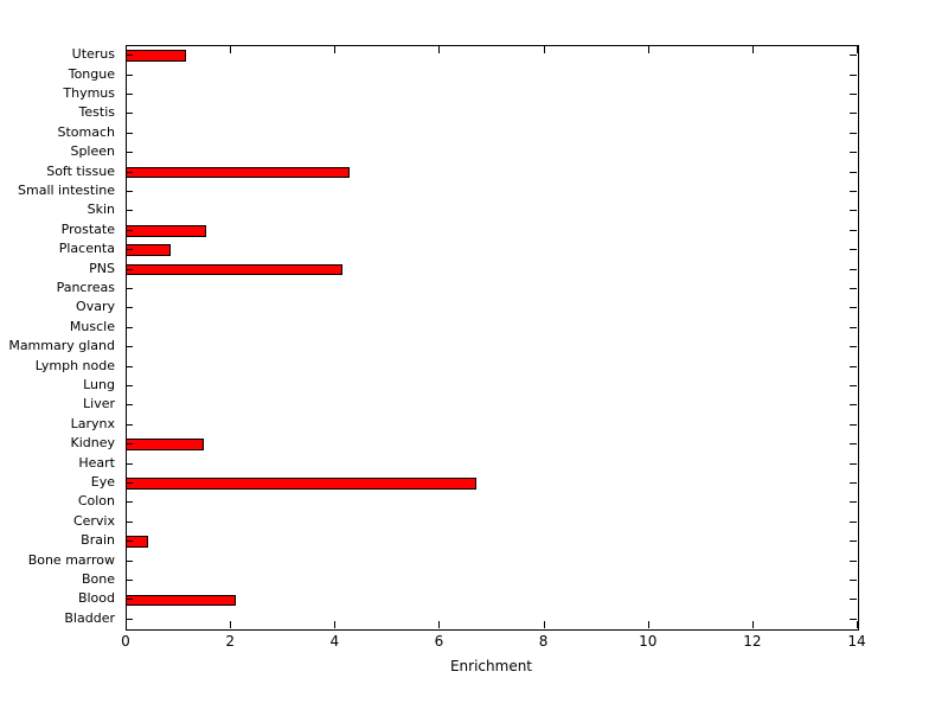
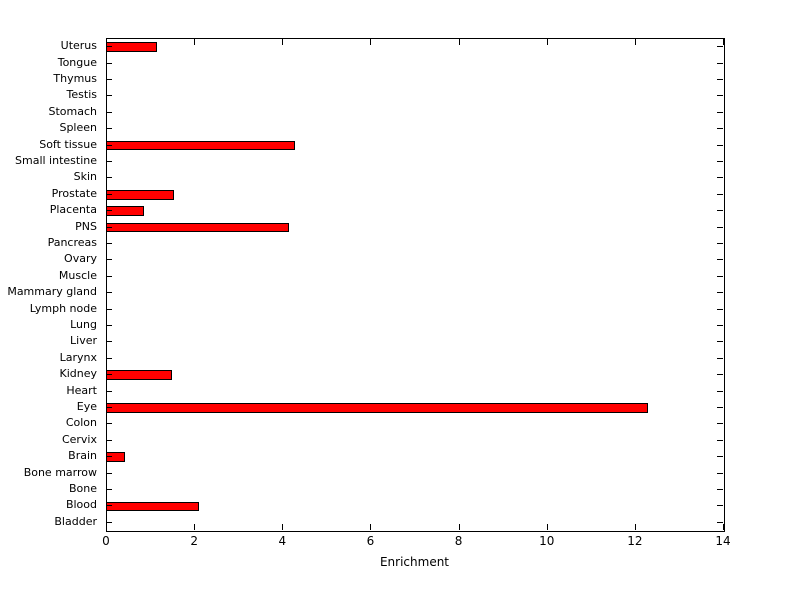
Eye: 6.7 -> 12.3
